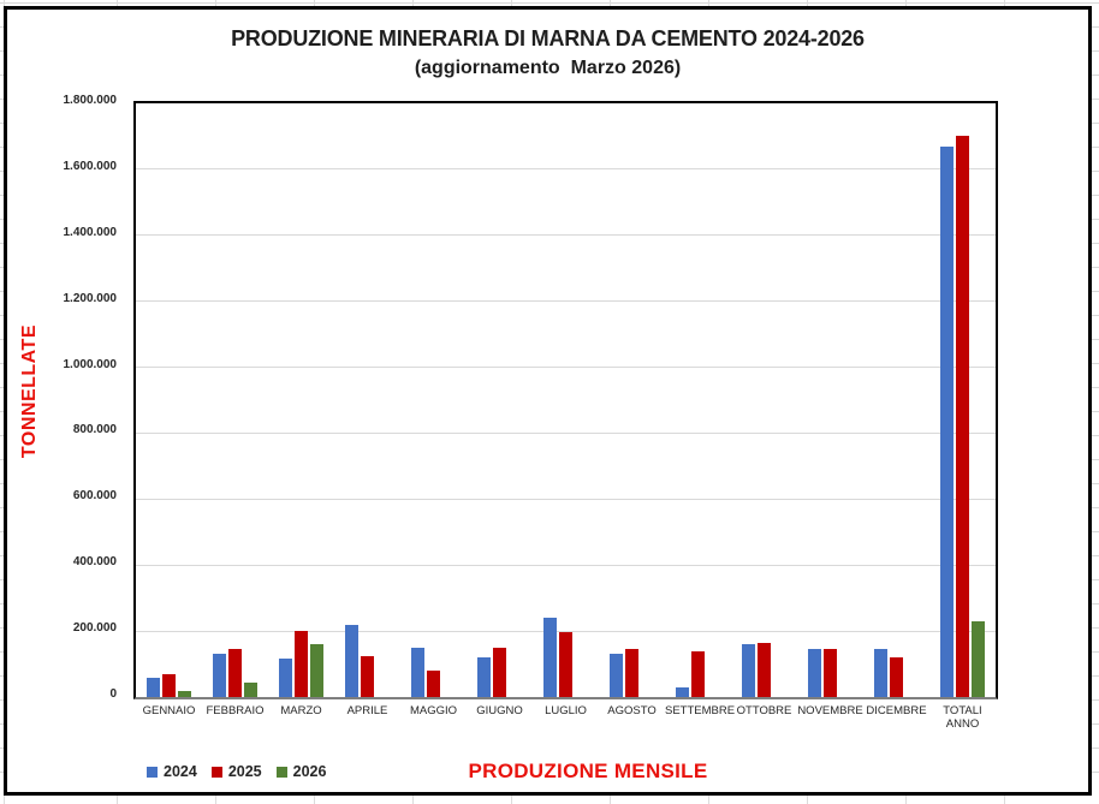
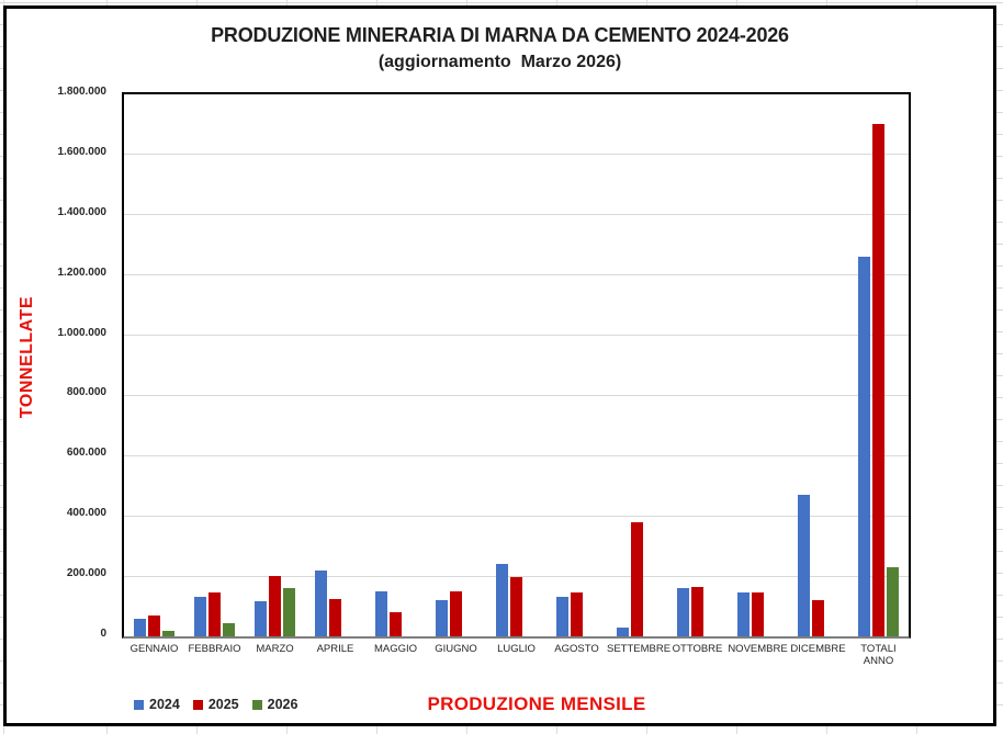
2025/SETTEMBRE: 140000 -> 380000
2024/DICEMBRE: 140000 -> 470000
2024/TOTALI ANNO: 1670000 -> 1260000
